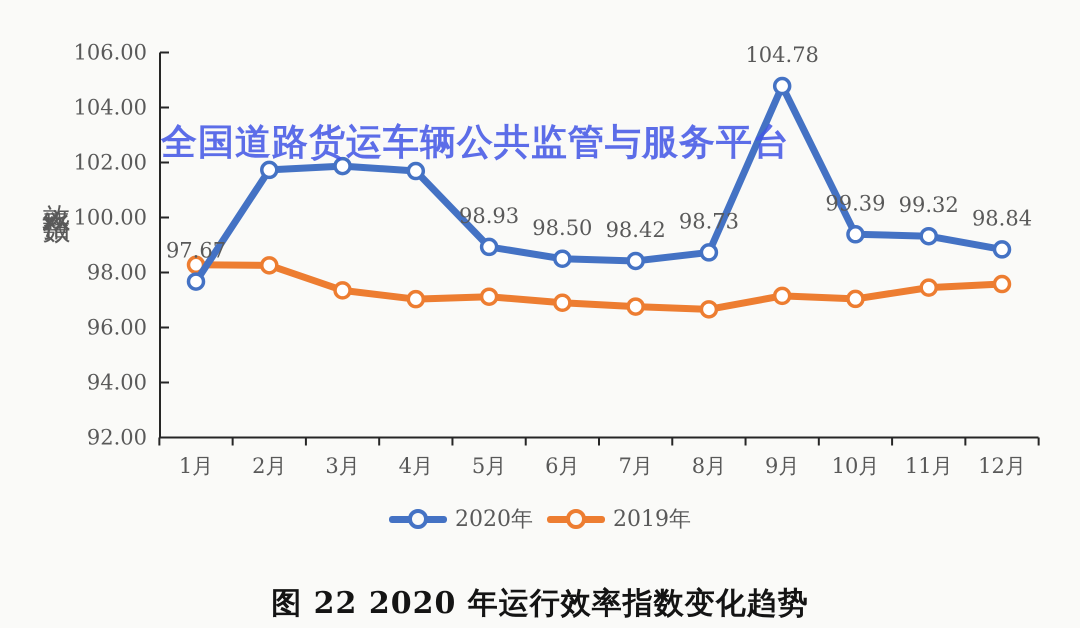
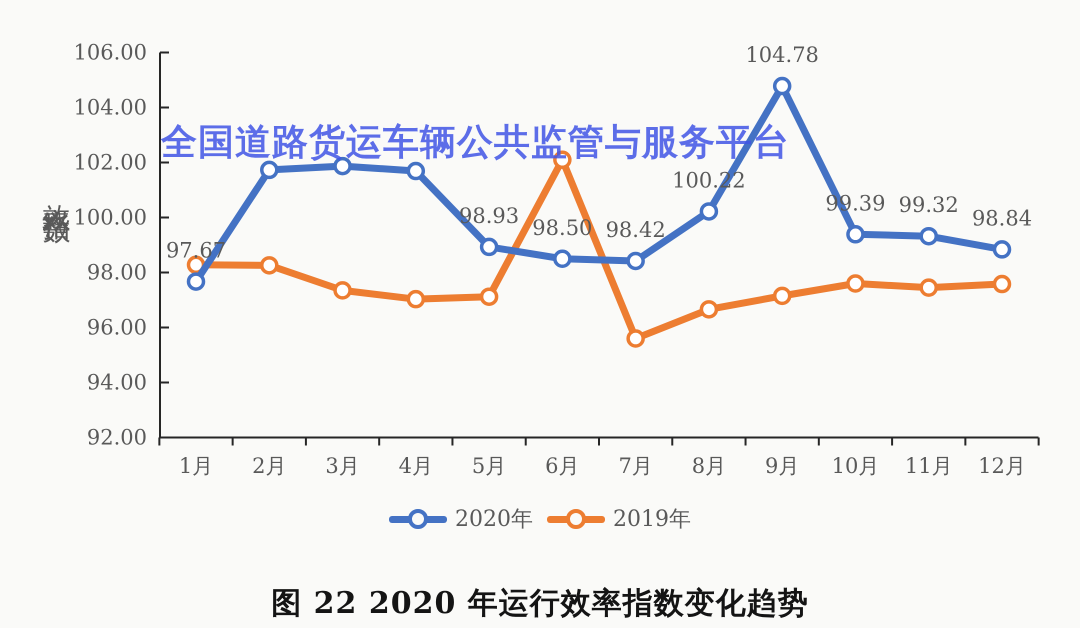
2019年/6月: 96.9 -> 102.1
2019年/7月: 96.8 -> 95.6
2020年/8月: 98.73 -> 100.22
2019年/10月: 97.0 -> 97.6
